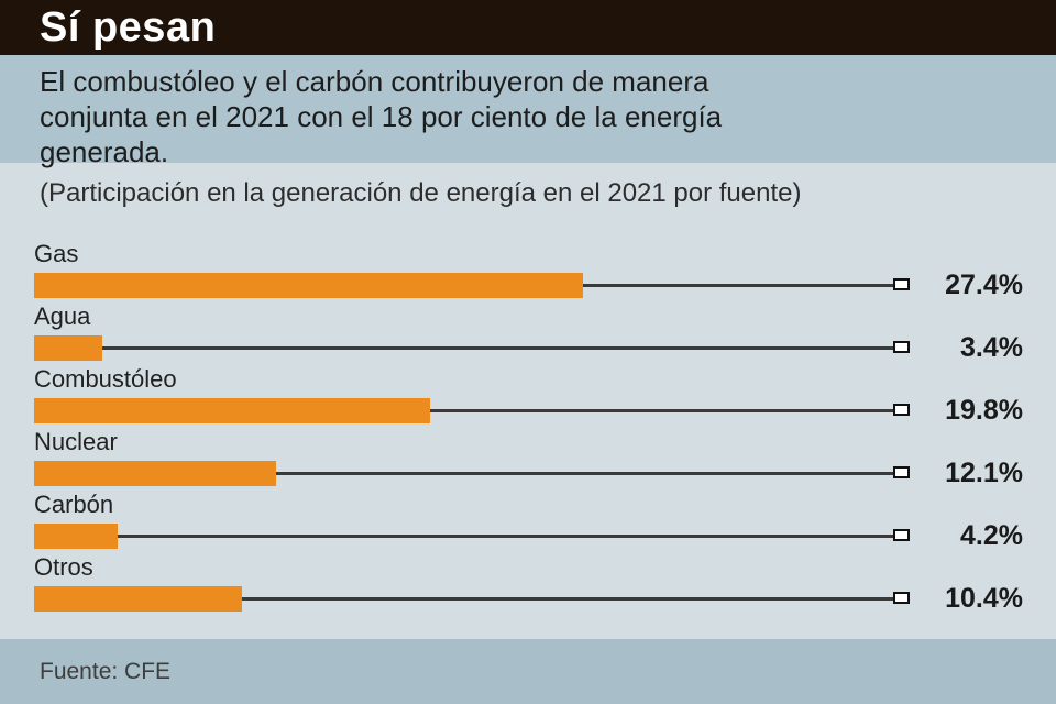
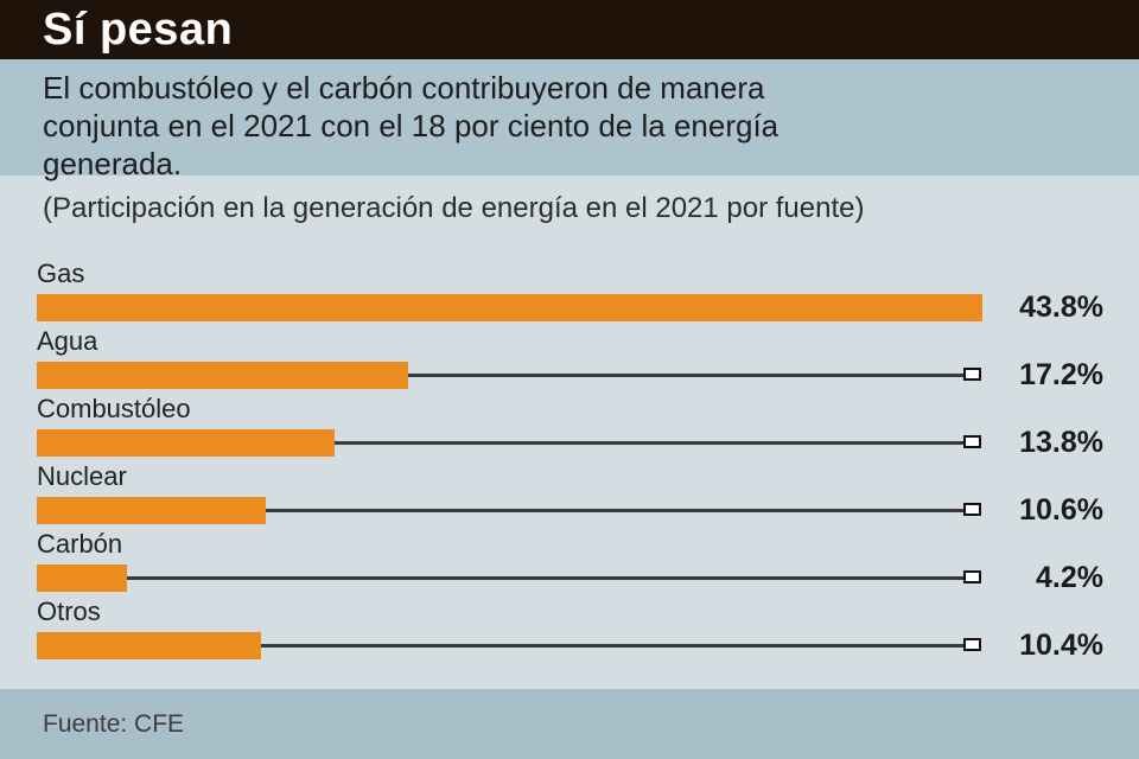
Gas: 27.4% -> 43.8%
Agua: 3.4% -> 17.2%
Combustóleo: 19.8% -> 13.8%
Nuclear: 12.1% -> 10.6%
